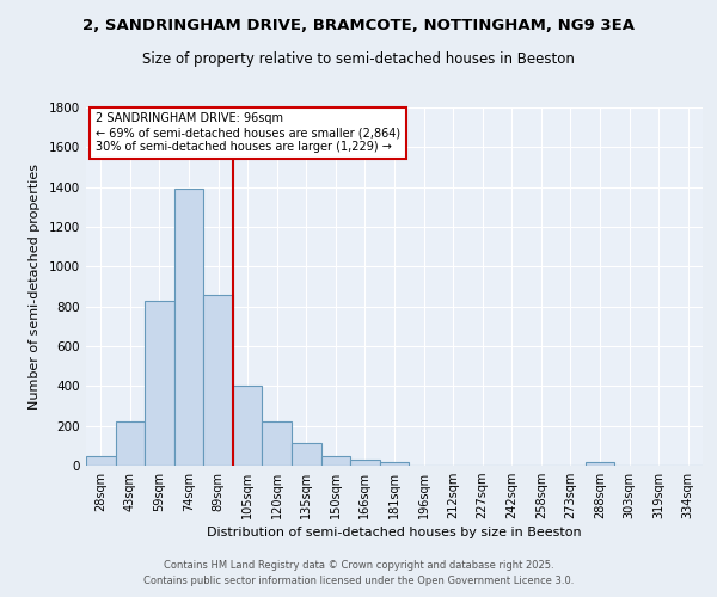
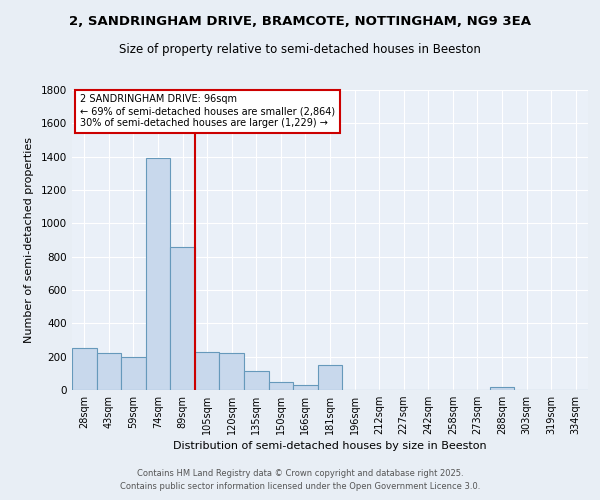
28sqm: 50 -> 250
59sqm: 830 -> 200
105sqm: 400 -> 230
181sqm: 20 -> 150
